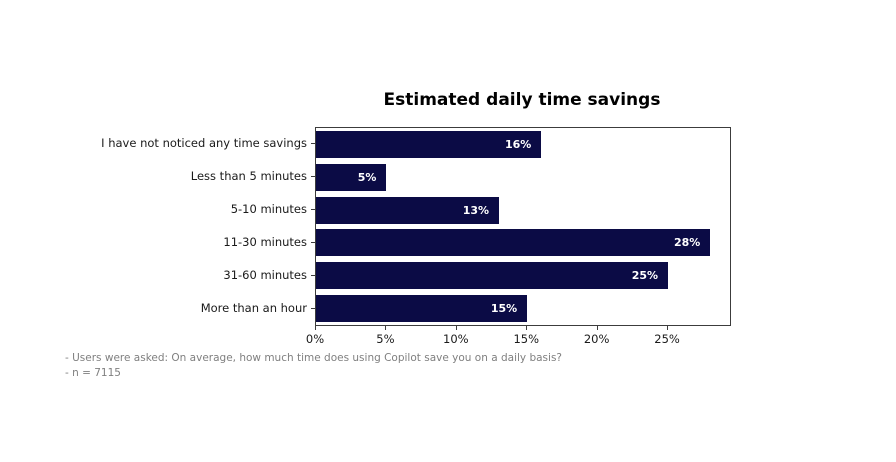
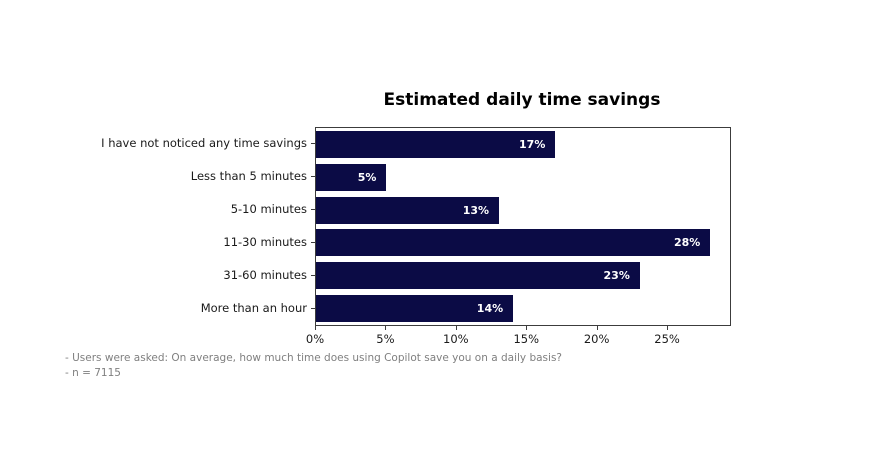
I have not noticed any time savings: 16% -> 17%
31-60 minutes: 25% -> 23%
More than an hour: 15% -> 14%
